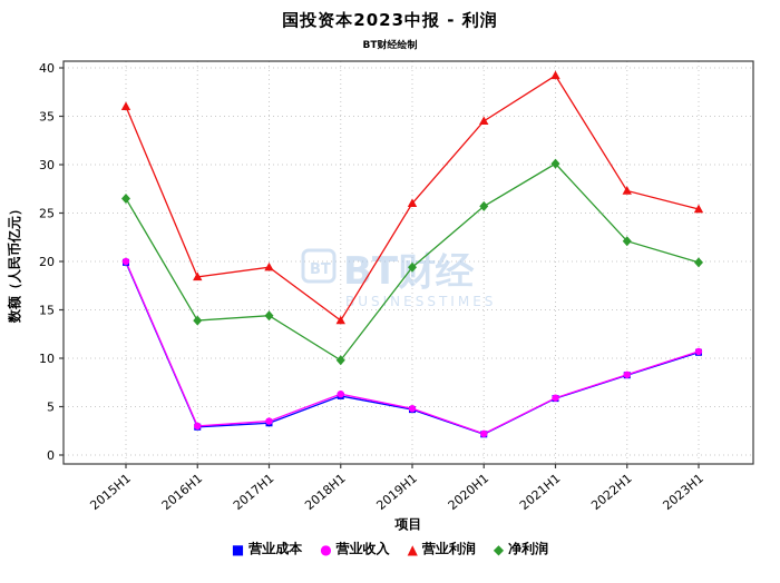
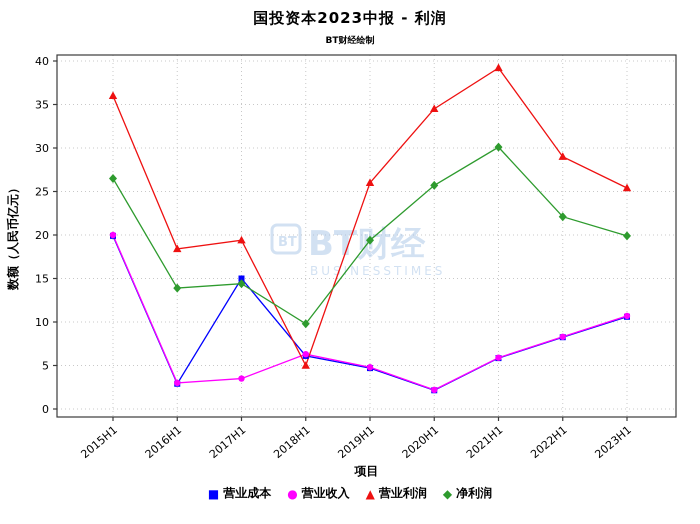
营业成本/2017H1: 3 -> 15
营业利润/2018H1: 14 -> 5
营业利润/2022H1: 27 -> 29
